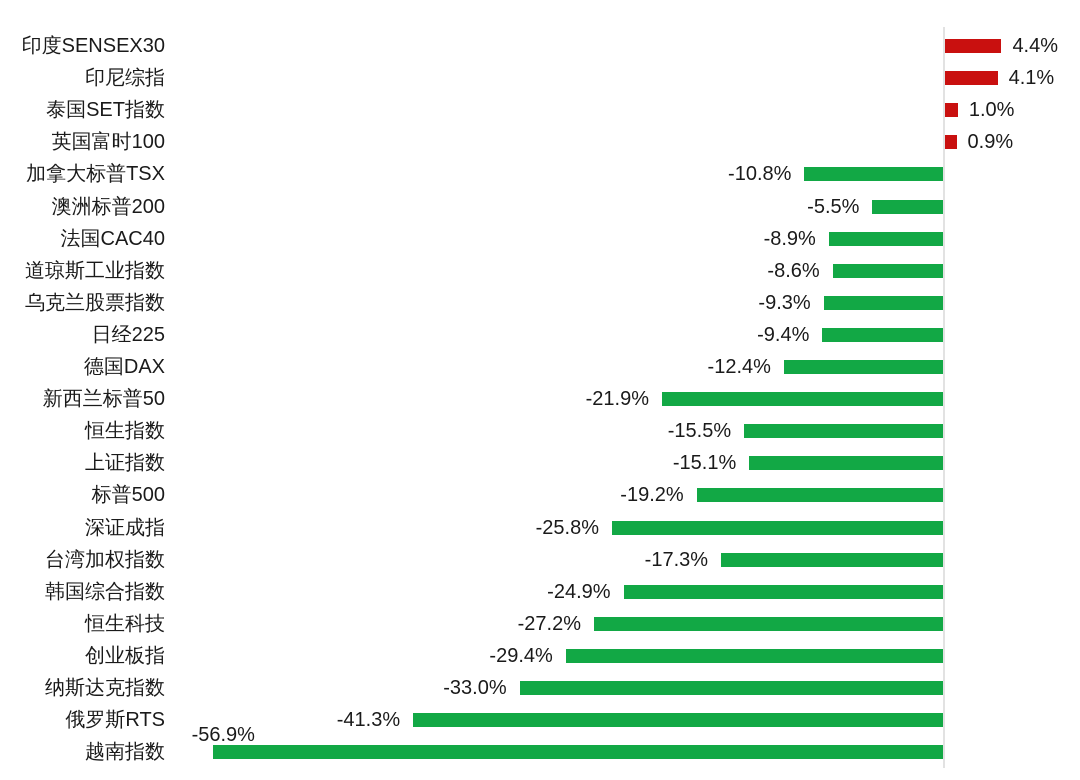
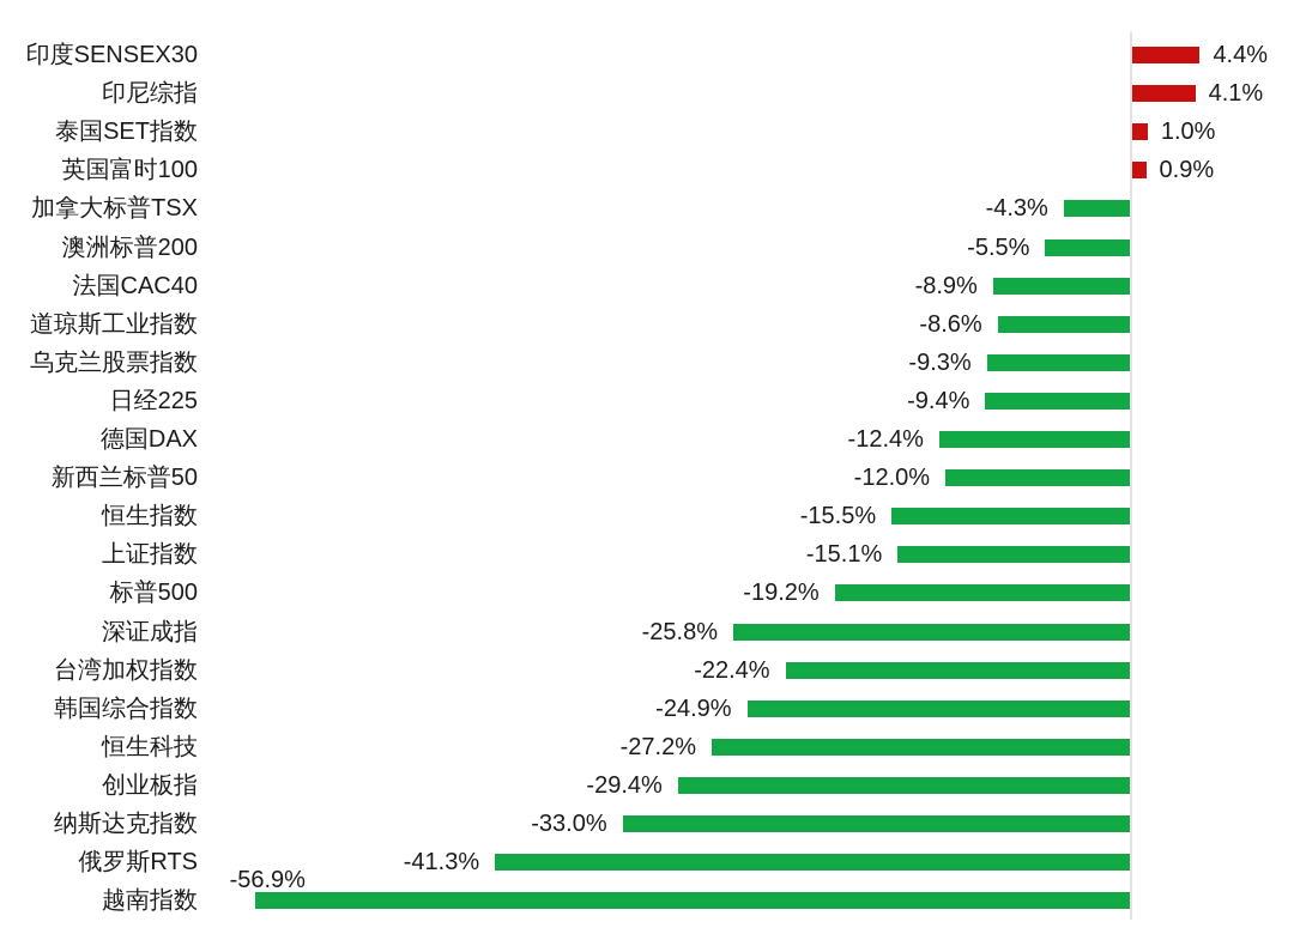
加拿大标普TSX: -10.8% -> -4.3%
新西兰标普50: -21.9% -> -12.0%
台湾加权指数: -17.3% -> -22.4%
